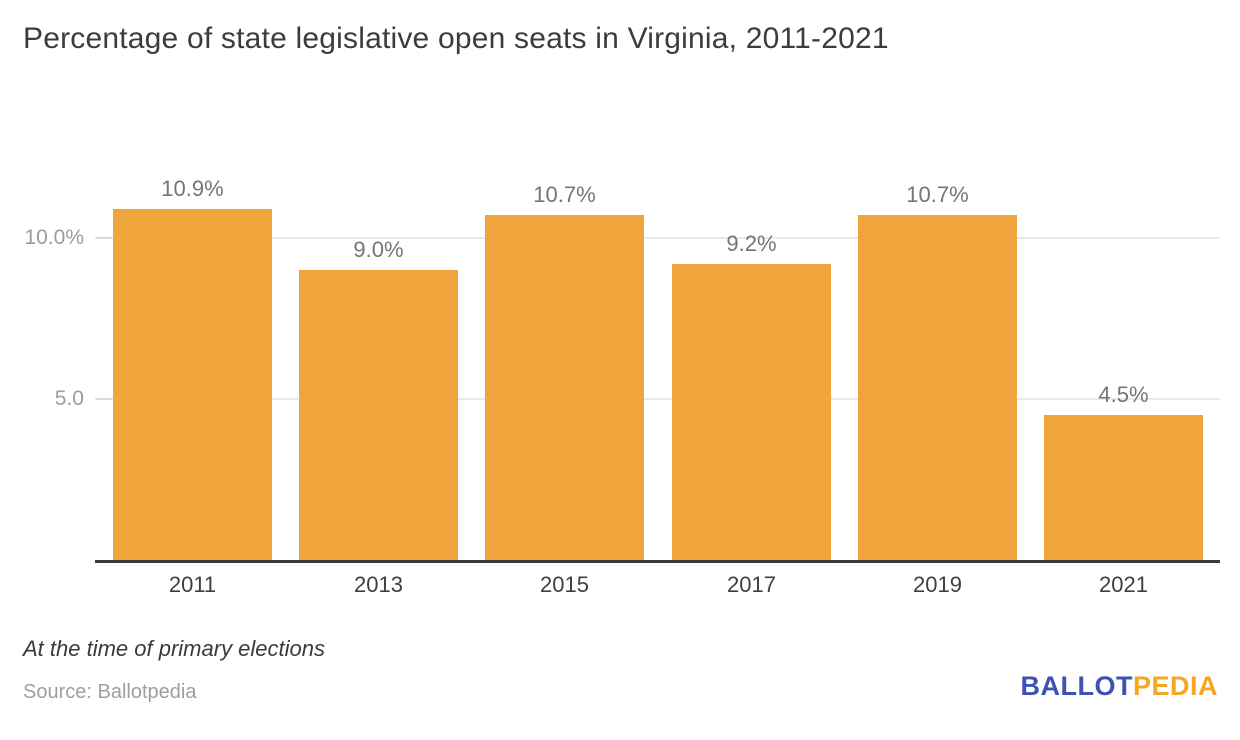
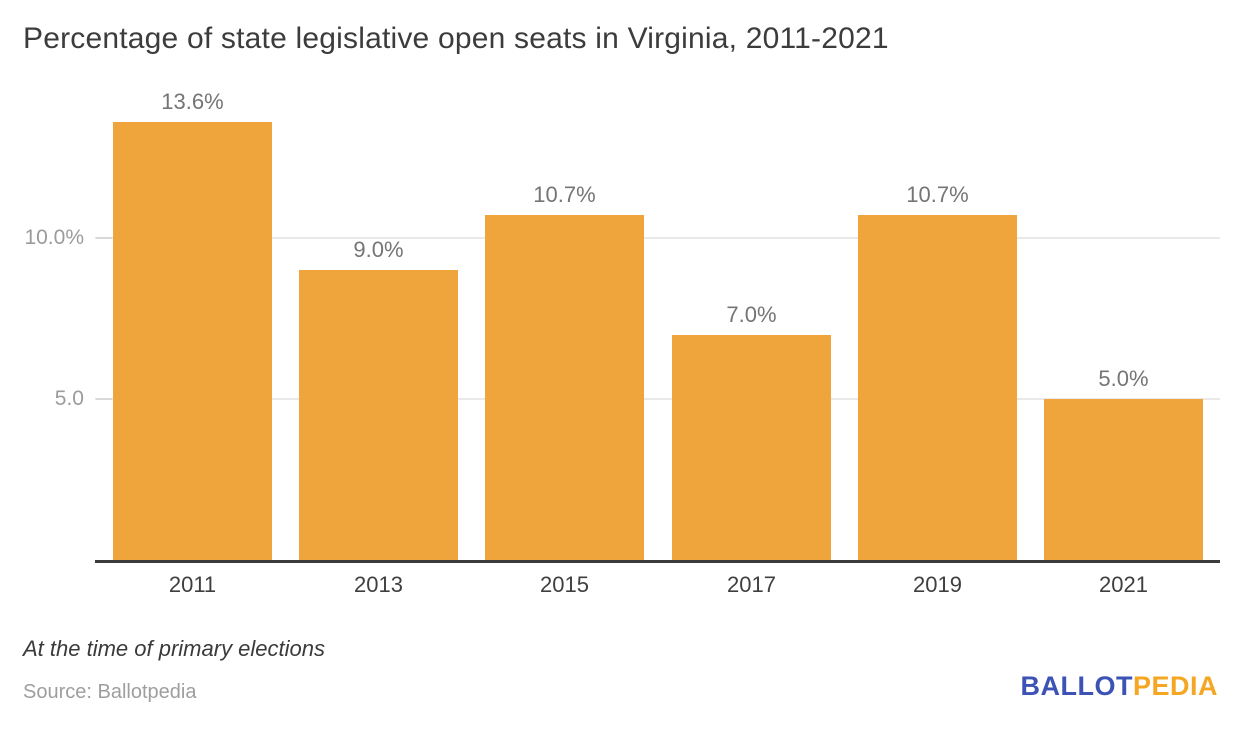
2011: 10.9% -> 13.6%
2017: 9.2% -> 7.0%
2021: 4.5% -> 5.0%
